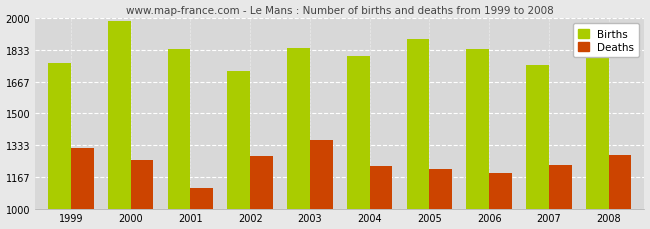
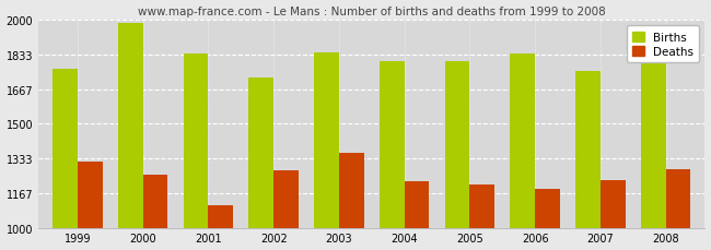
Births/2005: 1890 -> 1800
